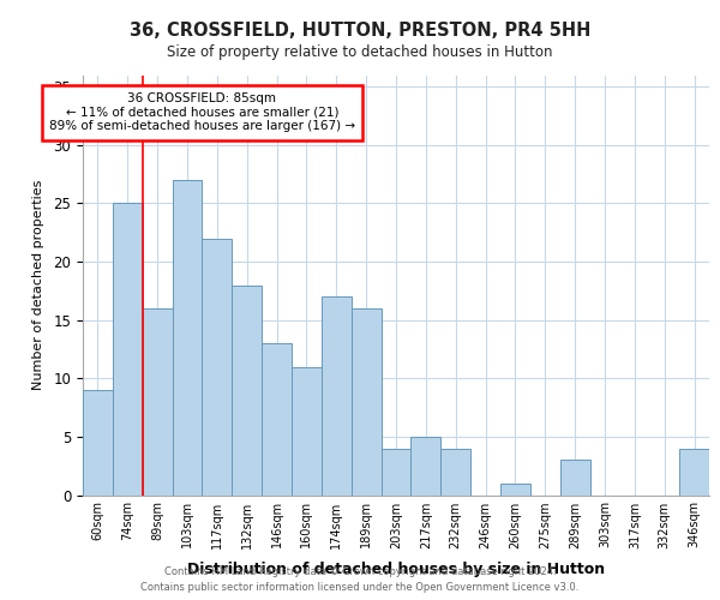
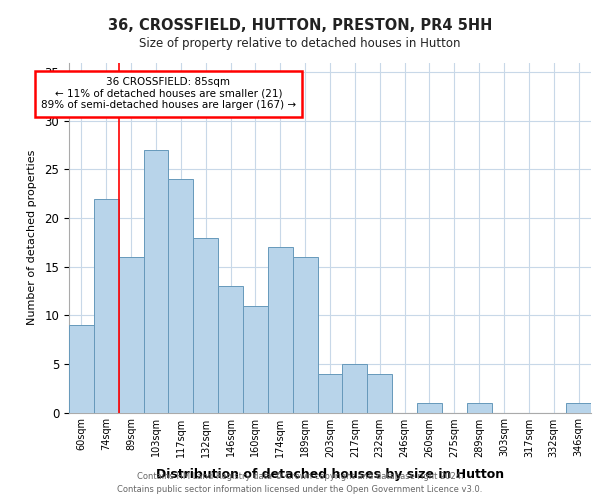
74sqm: 25 -> 22
117sqm: 22 -> 24
289sqm: 3 -> 1
346sqm: 4 -> 1
